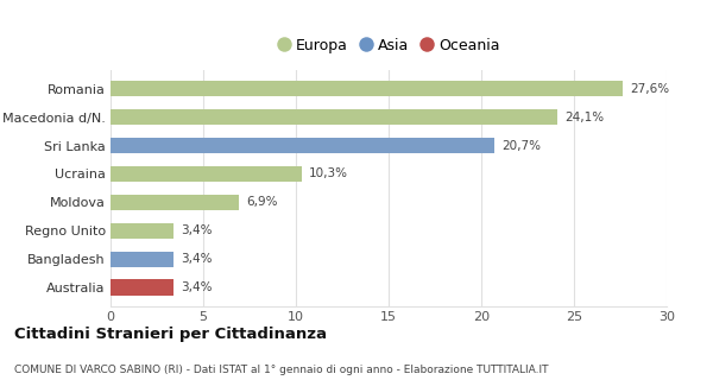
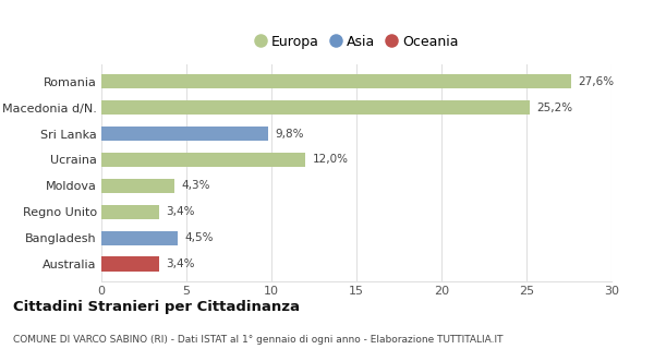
Macedonia d/N.: 24,1% -> 25,2%
Sri Lanka: 20,7% -> 9,8%
Ucraina: 10,3% -> 12,0%
Moldova: 6,9% -> 4,3%
Bangladesh: 3,4% -> 4,5%
